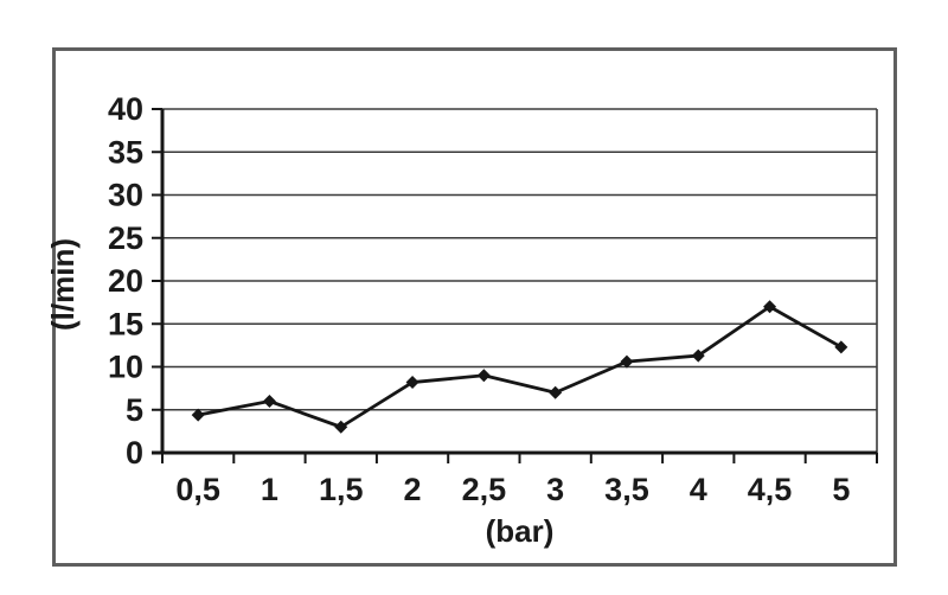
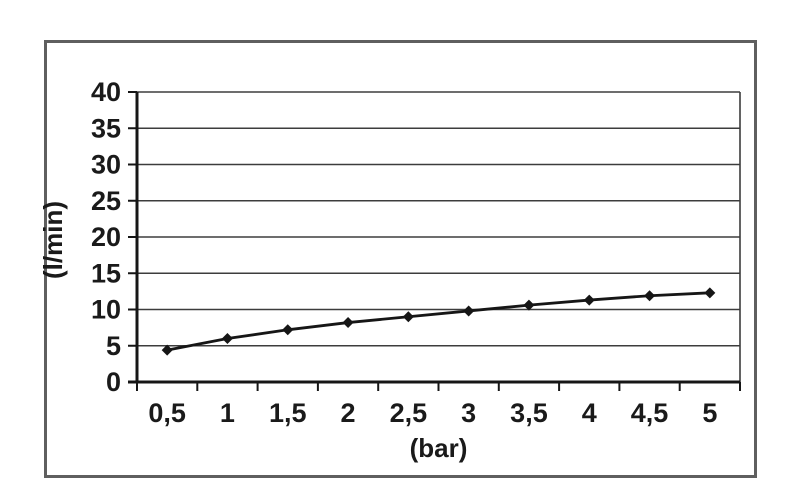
1,5: 3 -> 7
3: 7 -> 10
4,5: 17 -> 12
